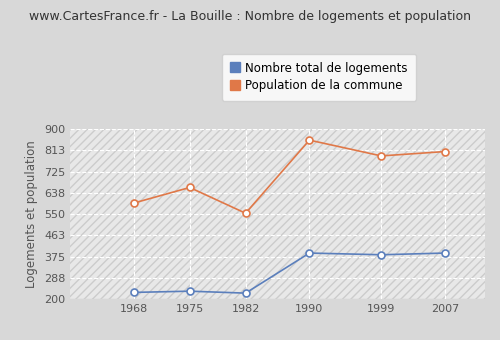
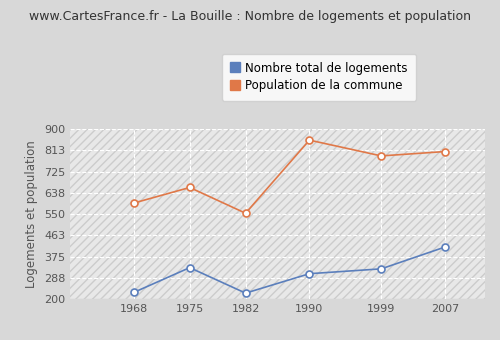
Nombre total de logements/1975: 233 -> 330
Nombre total de logements/1990: 390 -> 305
Nombre total de logements/1999: 383 -> 325
Nombre total de logements/2007: 390 -> 415
